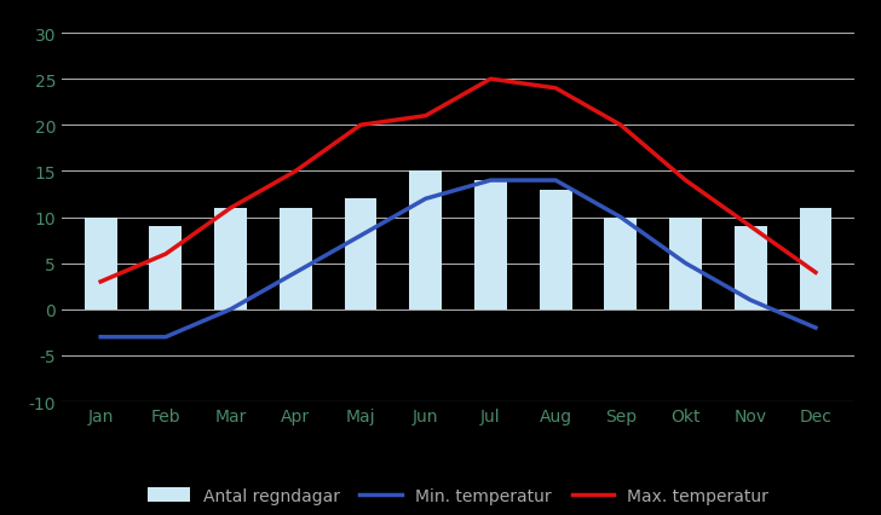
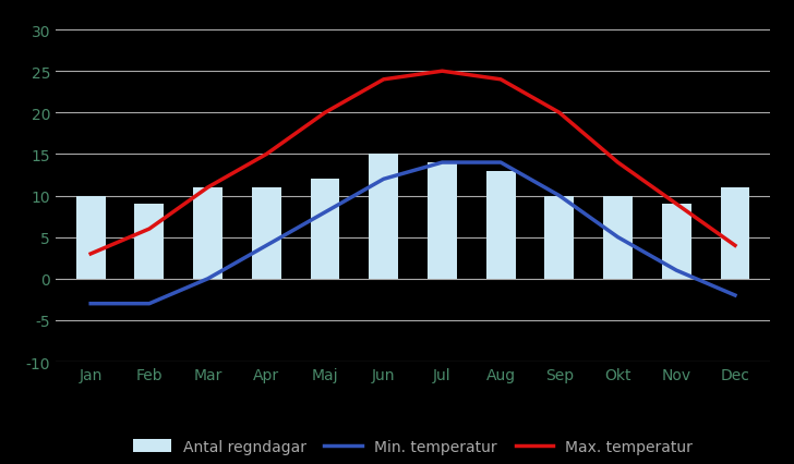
Max. temperatur/Jun: 21 -> 24
